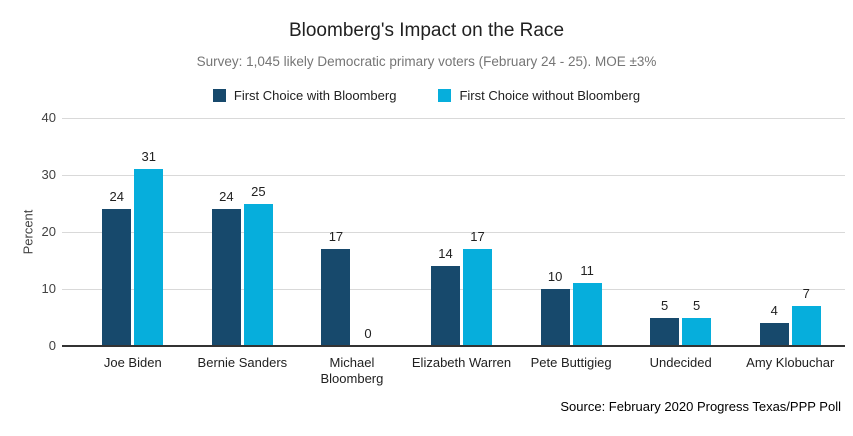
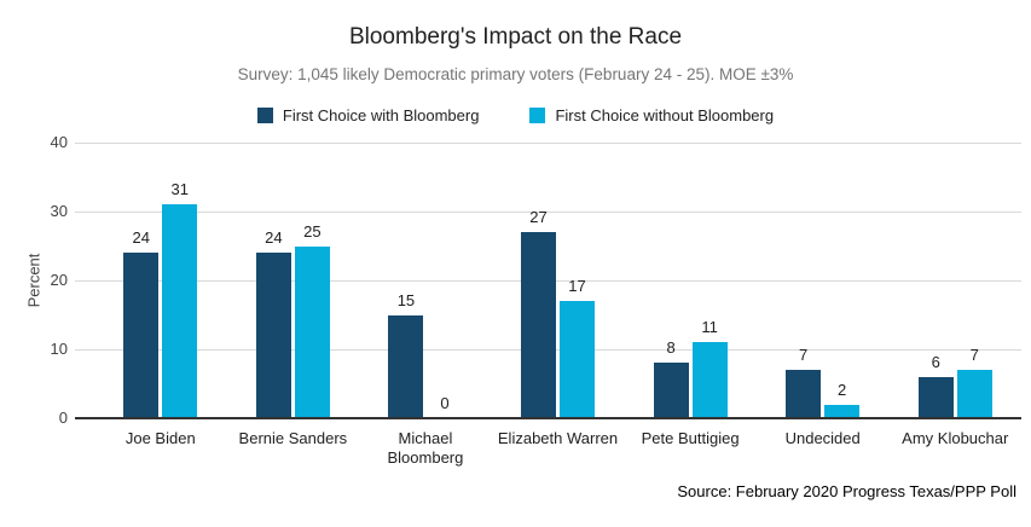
First Choice with Bloomberg/Michael Bloomberg: 17 -> 15
First Choice with Bloomberg/Elizabeth Warren: 14 -> 27
First Choice with Bloomberg/Pete Buttigieg: 10 -> 8
First Choice with Bloomberg/Undecided: 5 -> 7
First Choice without Bloomberg/Undecided: 5 -> 2
First Choice with Bloomberg/Amy Klobuchar: 4 -> 6
